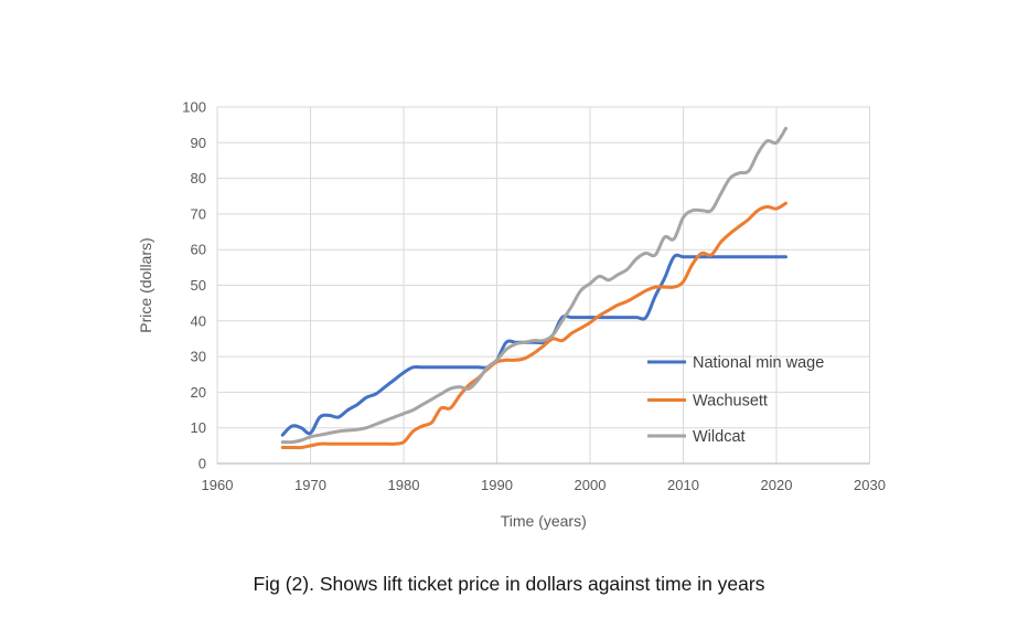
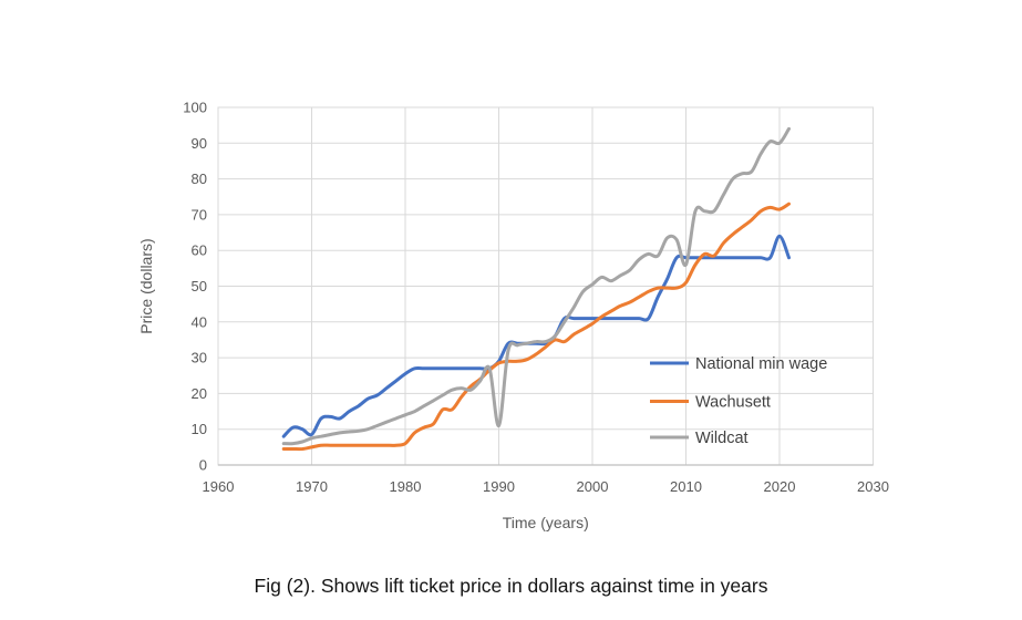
Wildcat/1990: 29 -> 11
Wildcat/2010: 69 -> 56
National min wage/2020: 58 -> 64
